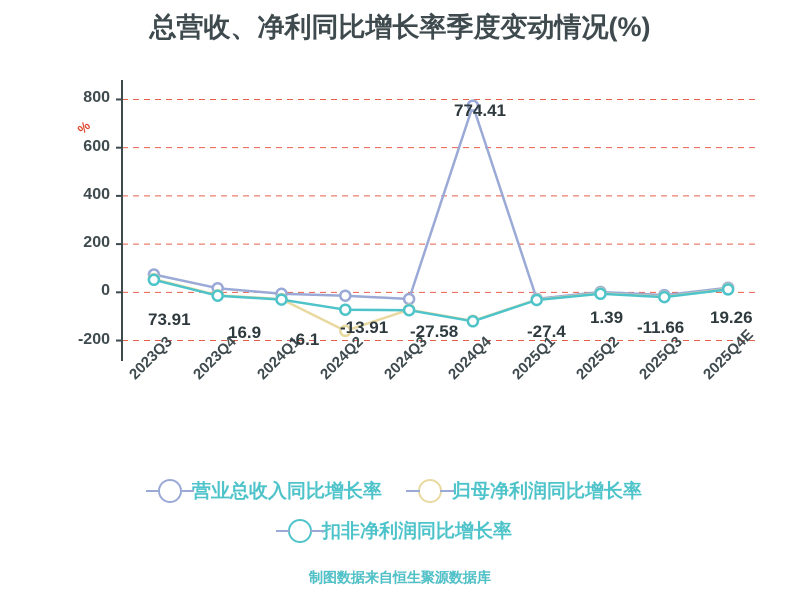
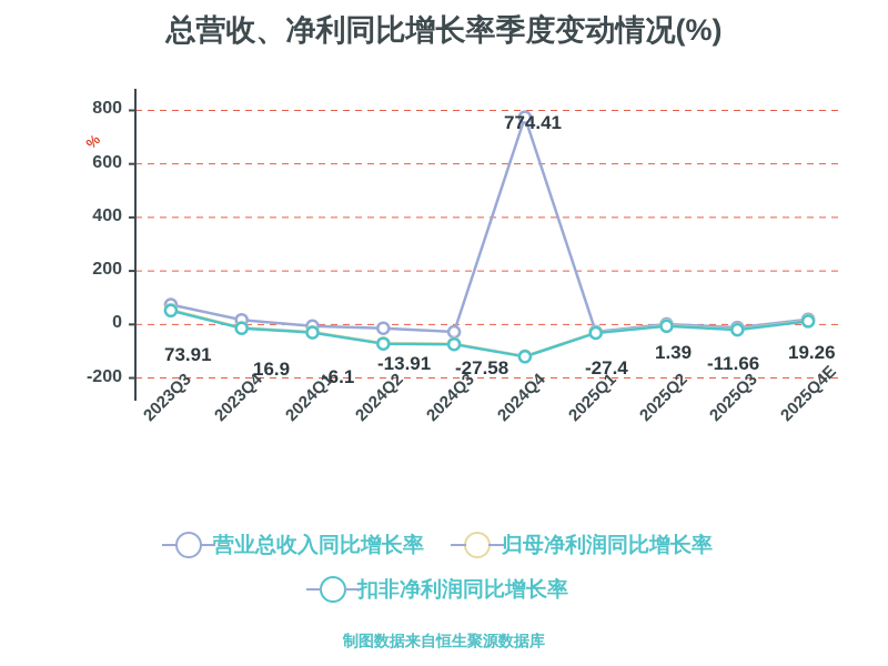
归母净利润同比增长率/2024Q2: -160 -> -70
